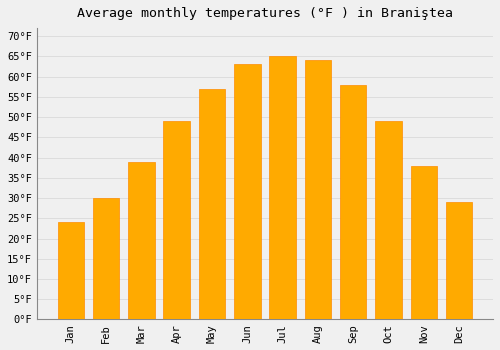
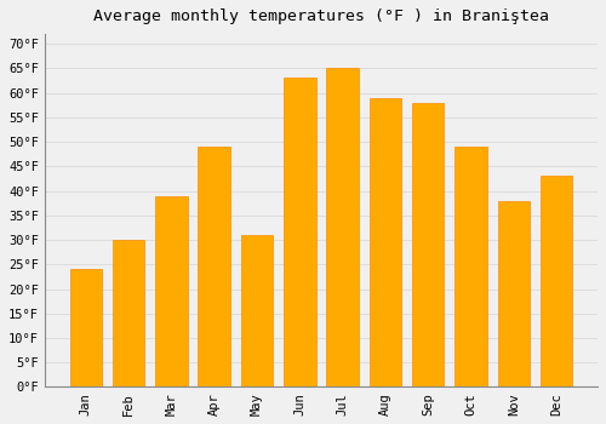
May: 57°F -> 31°F
Aug: 64°F -> 59°F
Dec: 29°F -> 43°F
